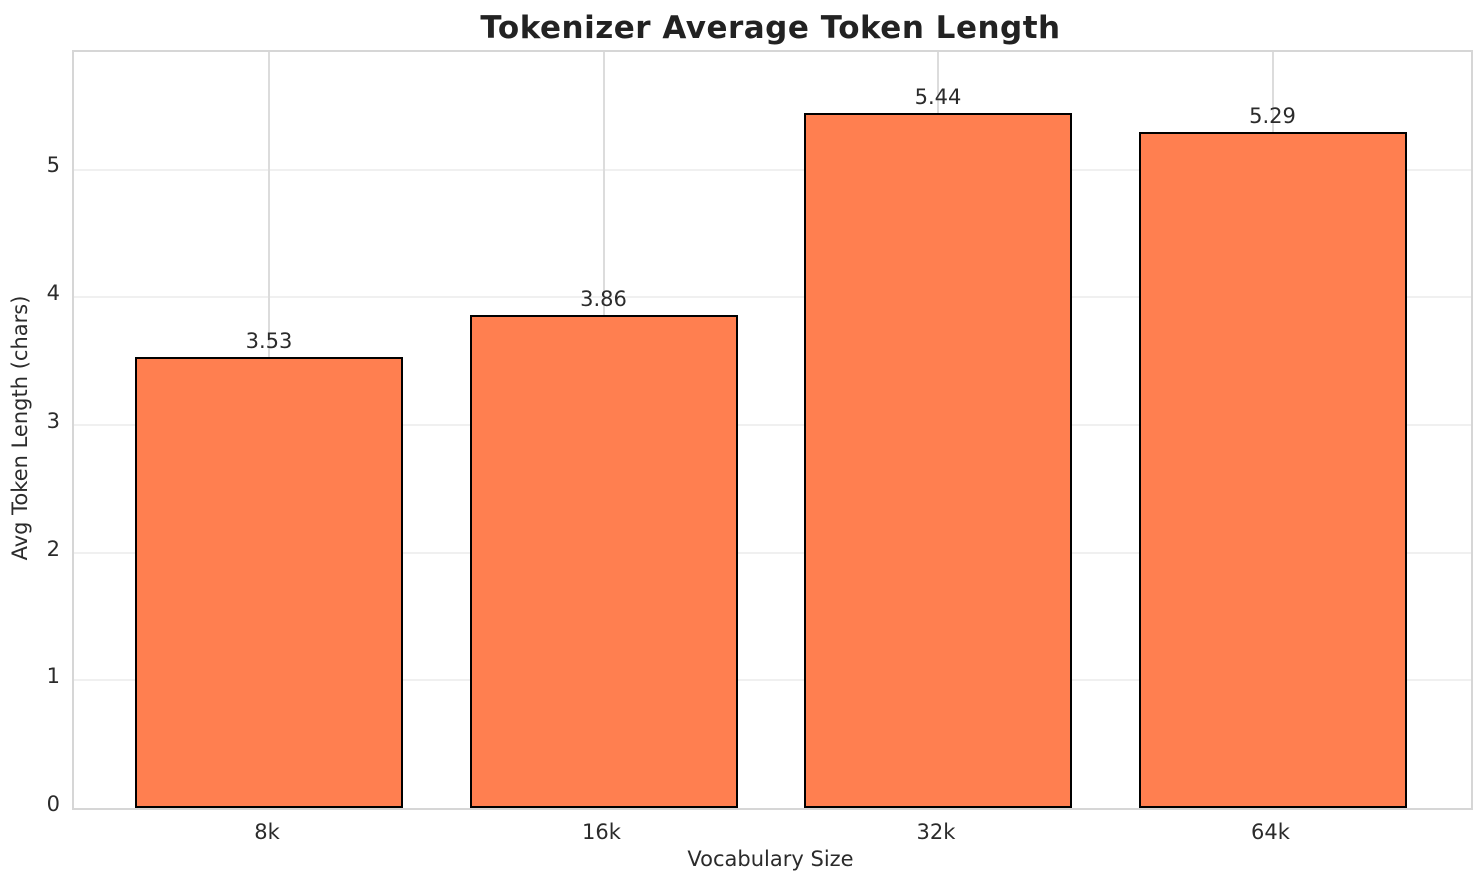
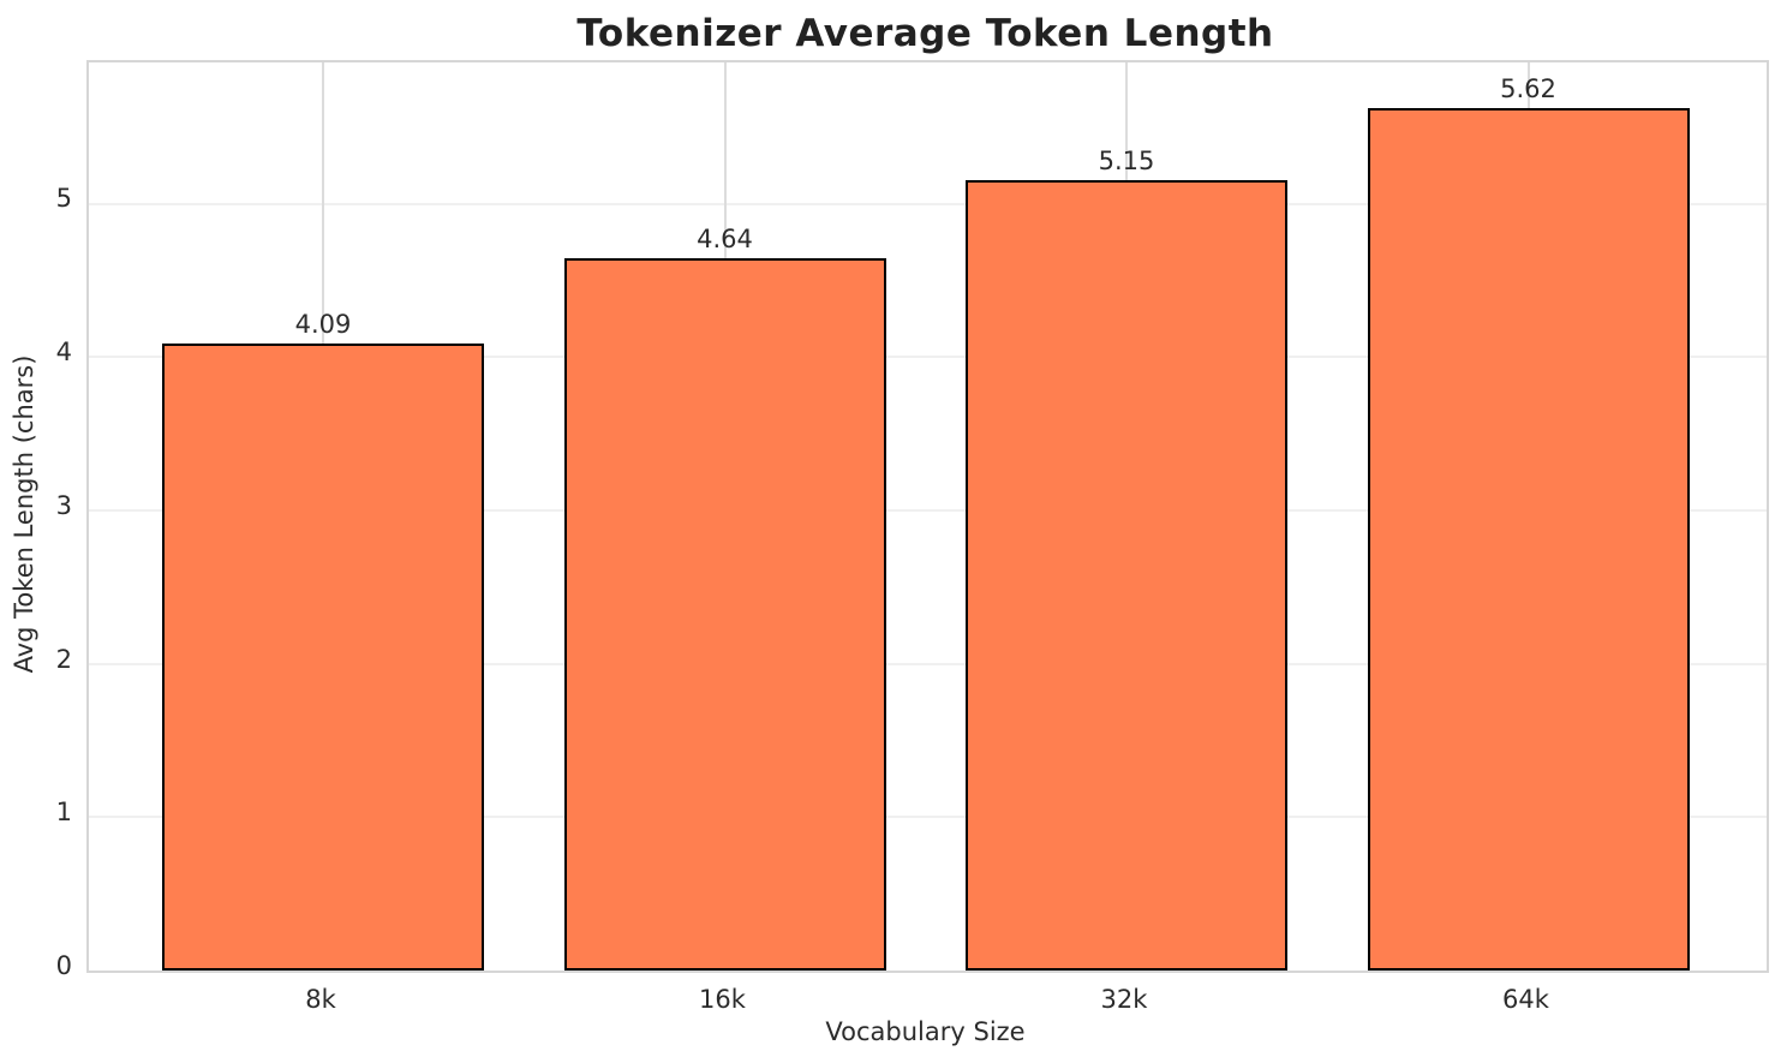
8k: 3.53 -> 4.09
16k: 3.86 -> 4.64
32k: 5.44 -> 5.15
64k: 5.29 -> 5.62
